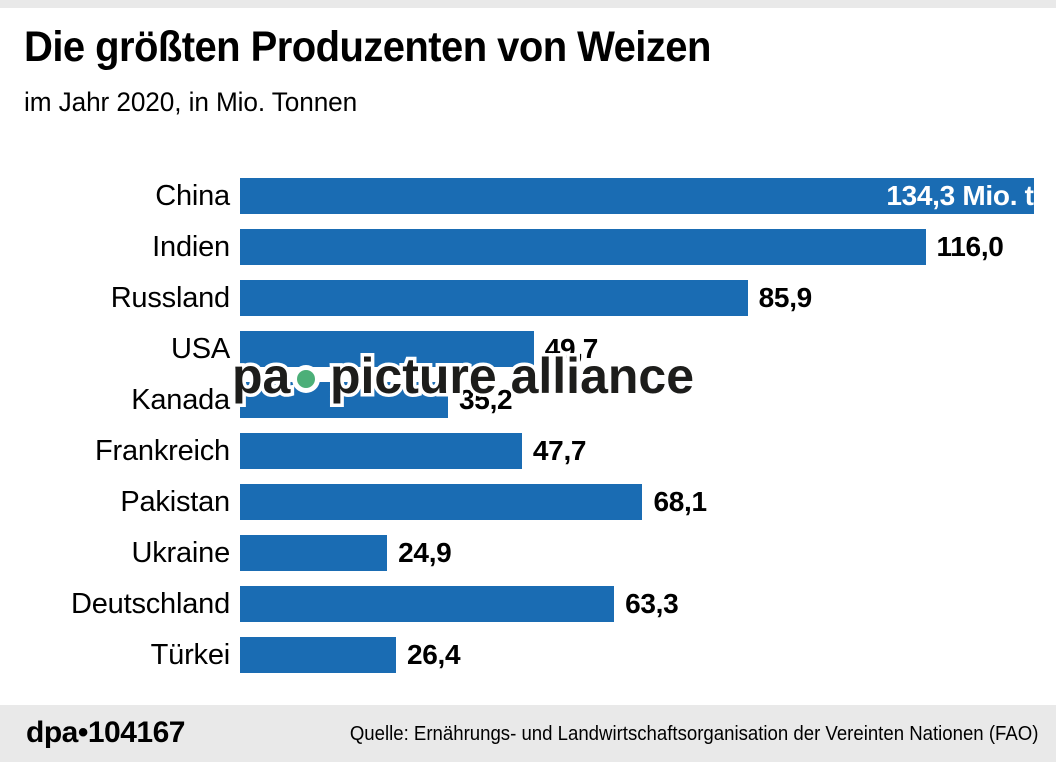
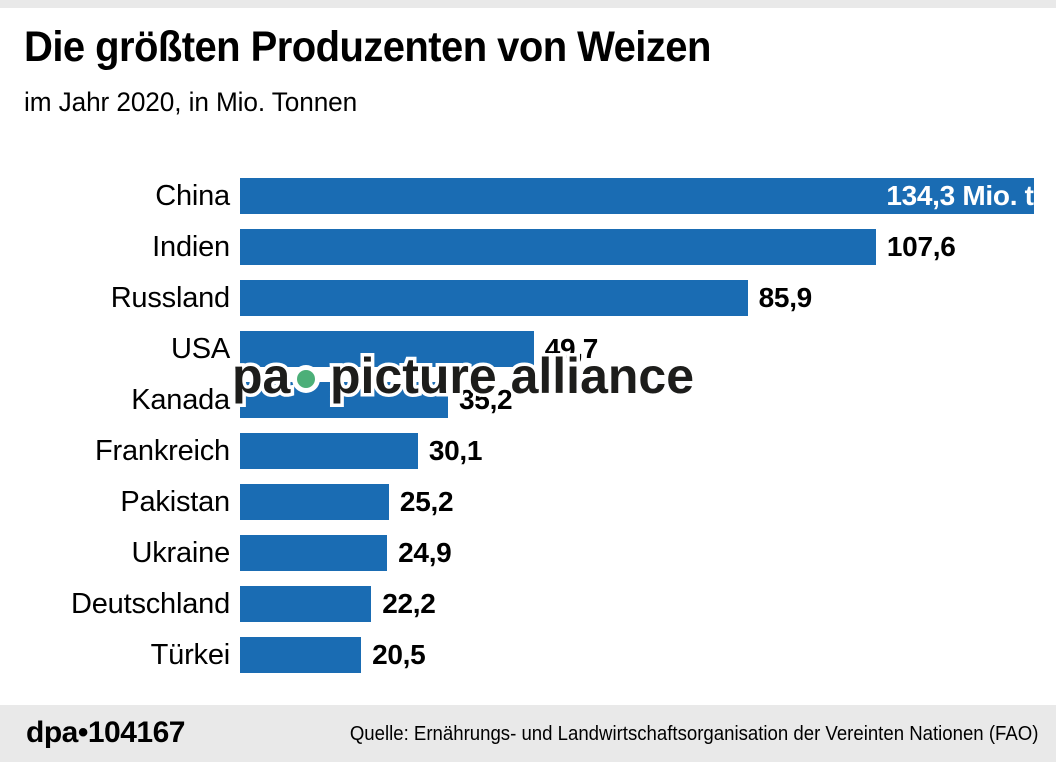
Indien: 116,0 -> 107,6
Frankreich: 47,7 -> 30,1
Pakistan: 68,1 -> 25,2
Deutschland: 63,3 -> 22,2
Türkei: 26,4 -> 20,5
